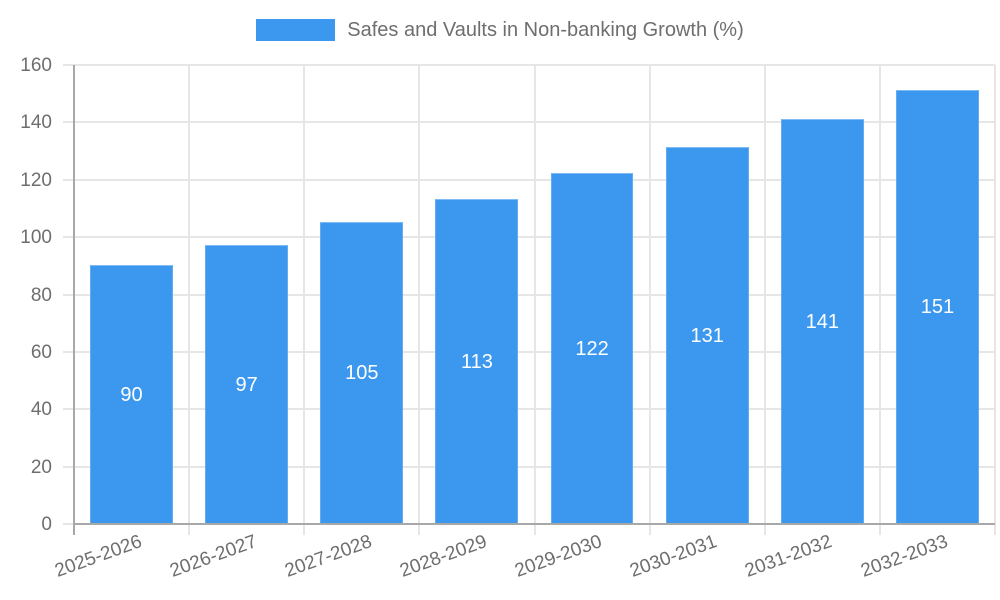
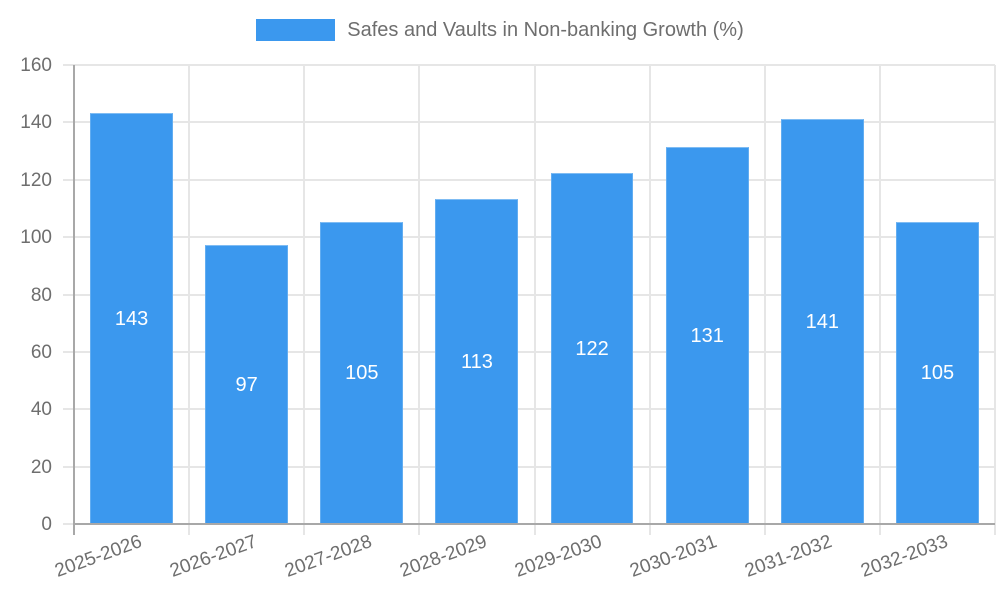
2025-2026: 90 -> 143
2032-2033: 151 -> 105
